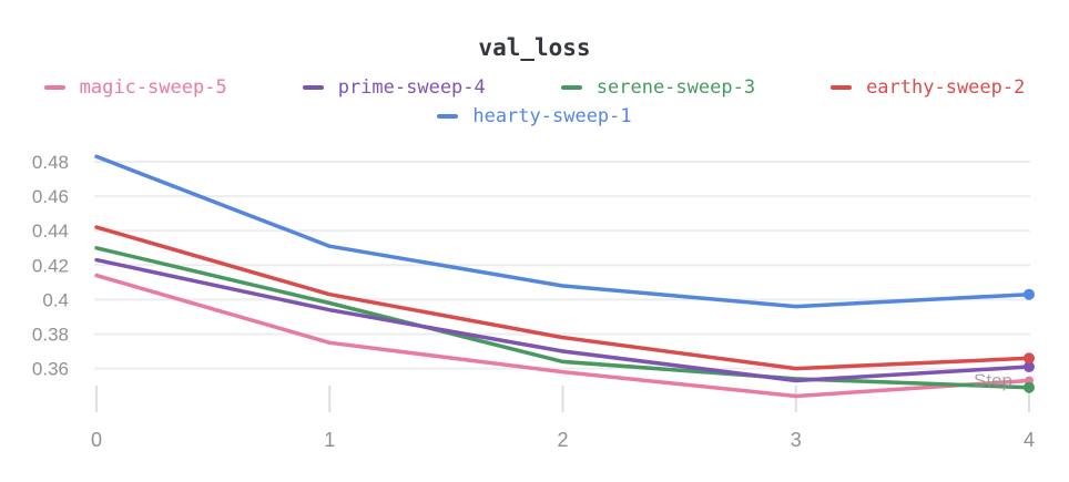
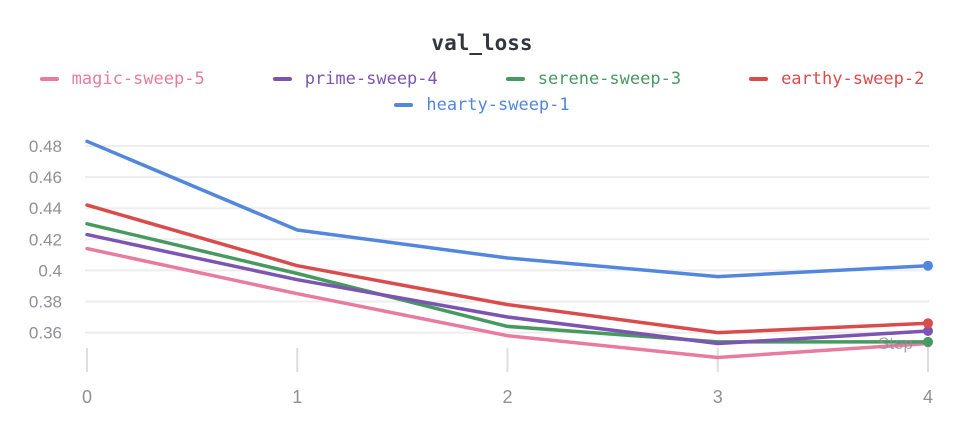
magic-sweep-5/1: 0.375 -> 0.385
hearty-sweep-1/1: 0.431 -> 0.426
serene-sweep-3/4: 0.349 -> 0.354
